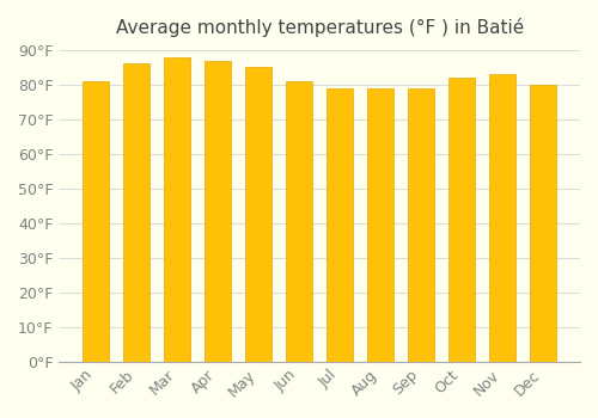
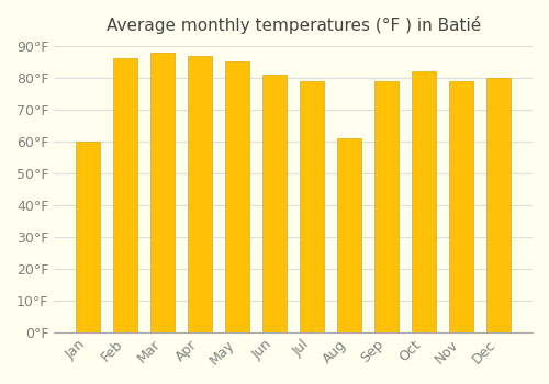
Jan: 81°F -> 60°F
Aug: 79°F -> 61°F
Nov: 83°F -> 79°F
